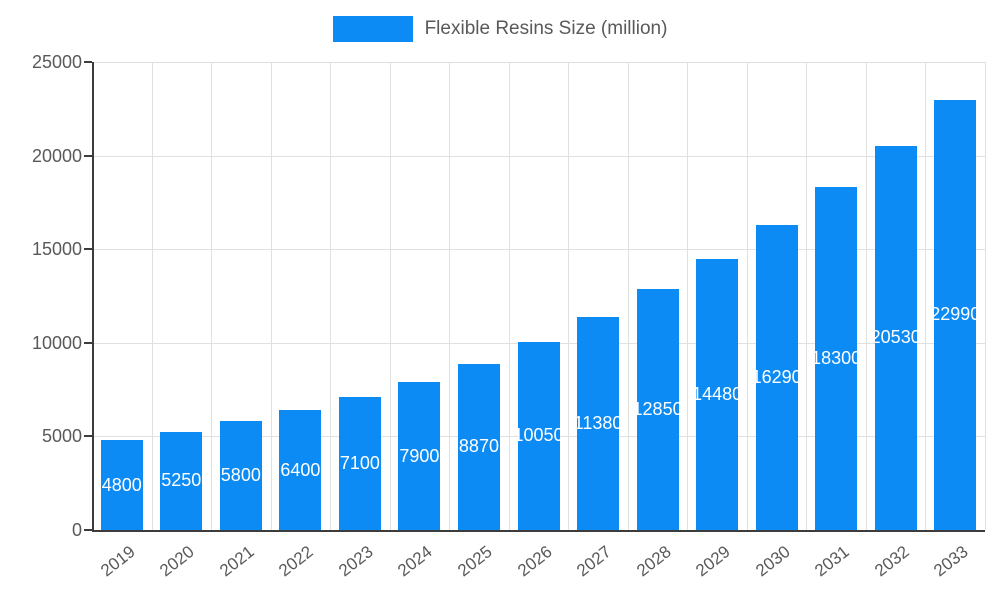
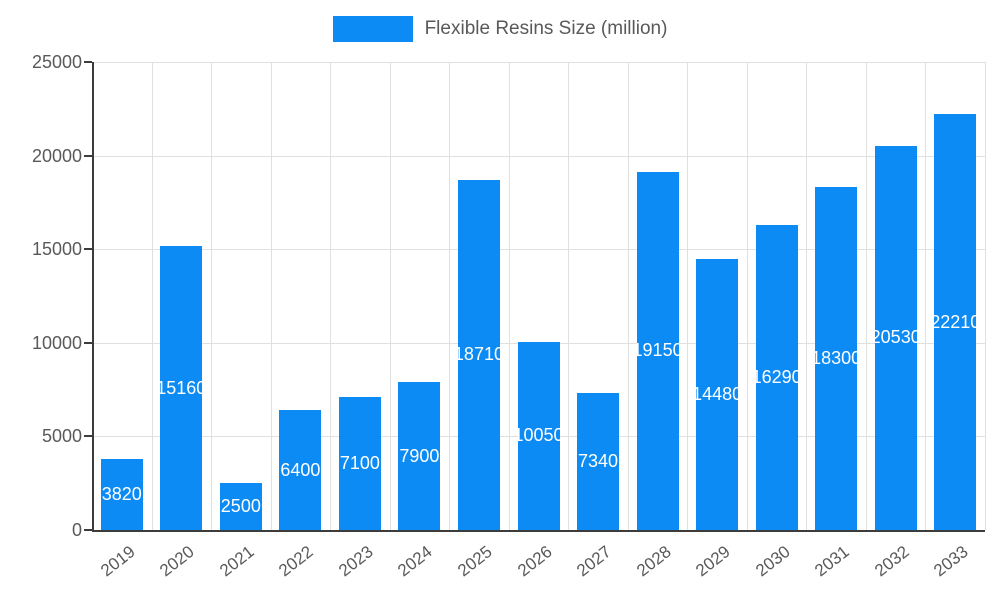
2019: 4800 -> 3820
2020: 5250 -> 15160
2021: 5800 -> 2500
2025: 8870 -> 18710
2027: 11380 -> 7340
2028: 12850 -> 19150
2033: 22990 -> 22210
